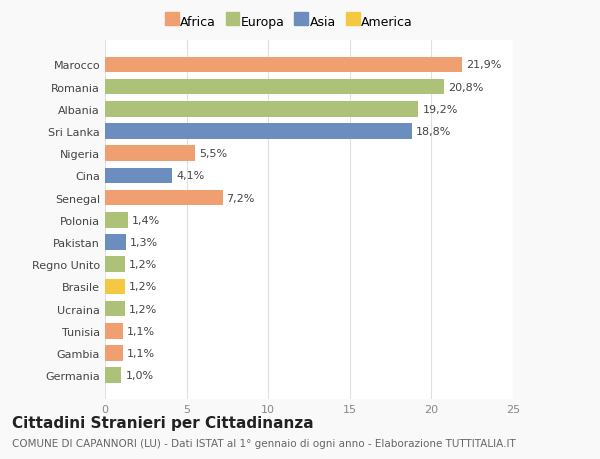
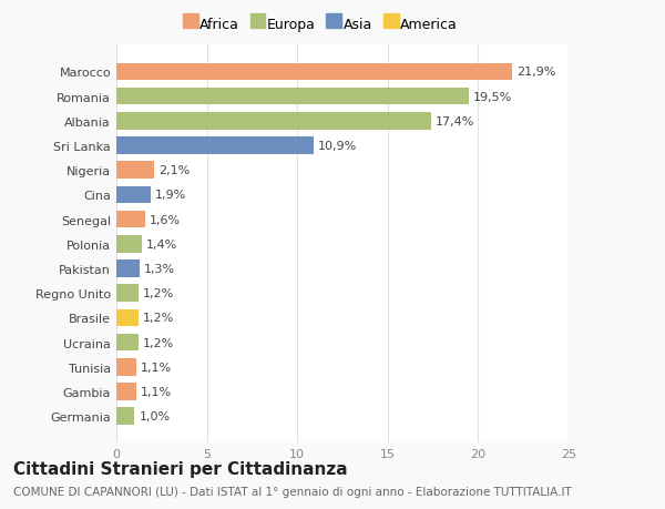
Romania: 20,8% -> 19,5%
Albania: 19,2% -> 17,4%
Sri Lanka: 18,8% -> 10,9%
Nigeria: 5,5% -> 2,1%
Cina: 4,1% -> 1,9%
Senegal: 7,2% -> 1,6%
